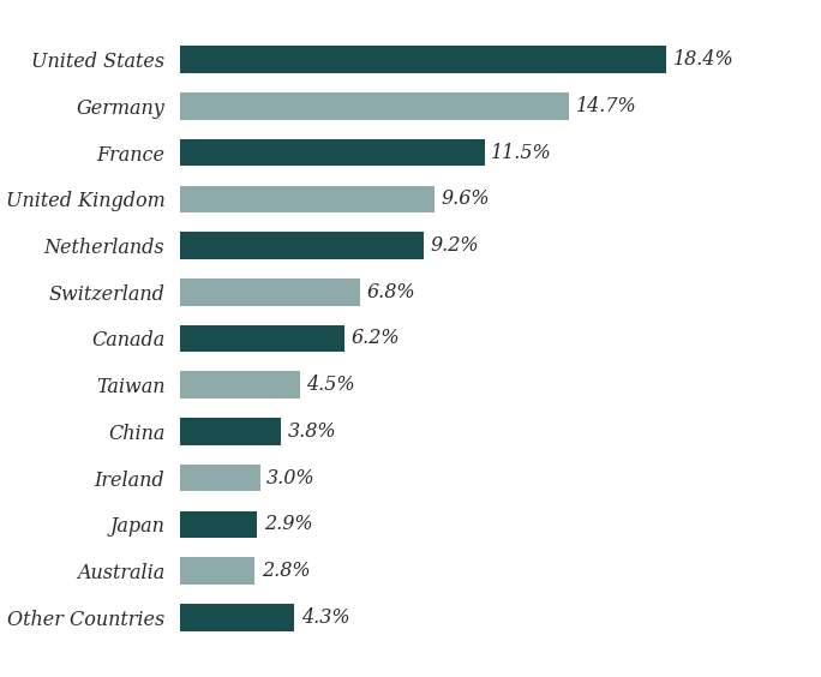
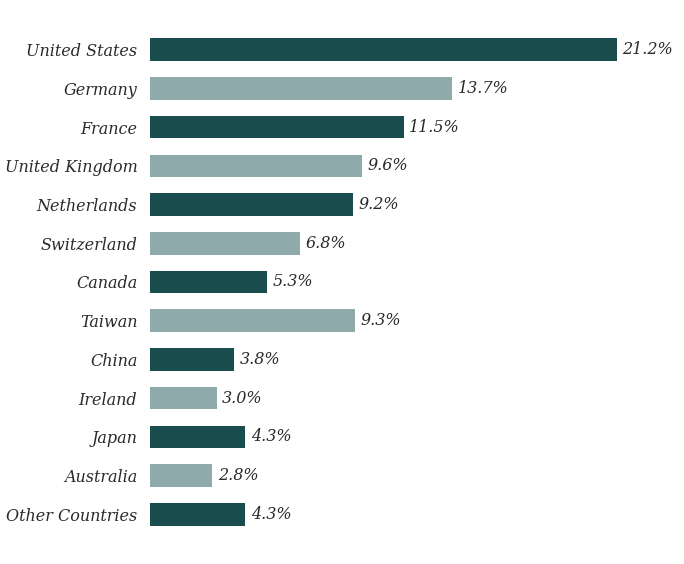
United States: 18.4% -> 21.2%
Germany: 14.7% -> 13.7%
Canada: 6.2% -> 5.3%
Taiwan: 4.5% -> 9.3%
Japan: 2.9% -> 4.3%
